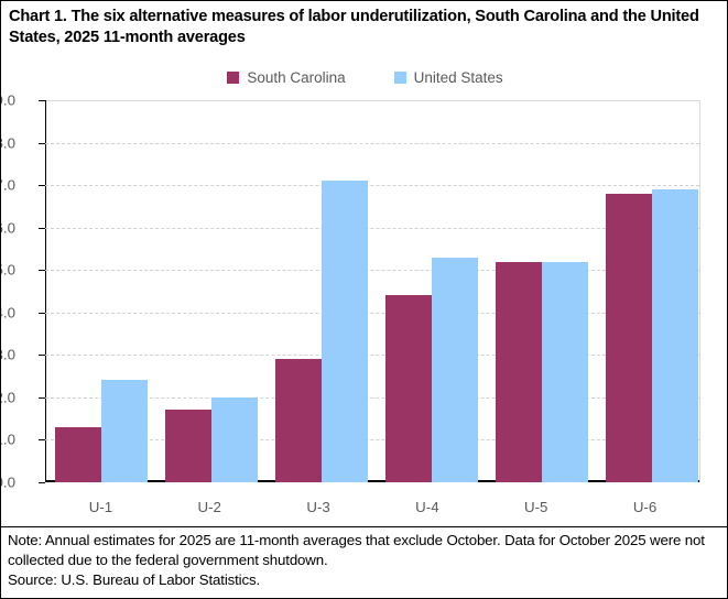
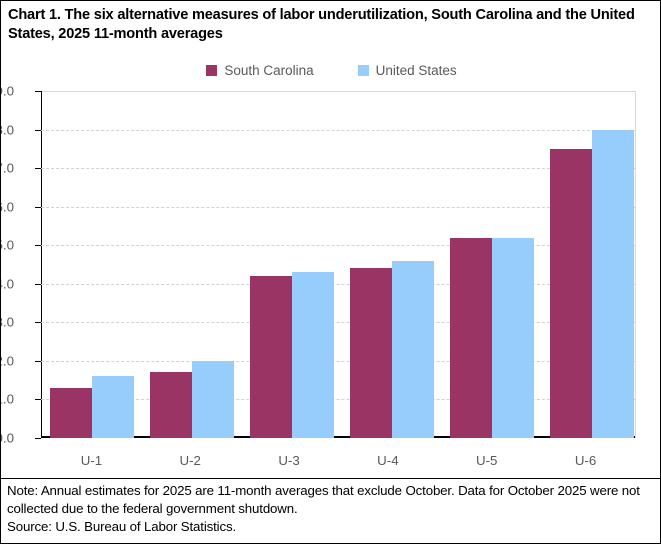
United States/U-1: 2.4 -> 1.6
South Carolina/U-3: 2.9 -> 4.2
United States/U-3: 7.1 -> 4.3
United States/U-4: 5.3 -> 4.6
South Carolina/U-6: 6.8 -> 7.5
United States/U-6: 6.9 -> 8.0
